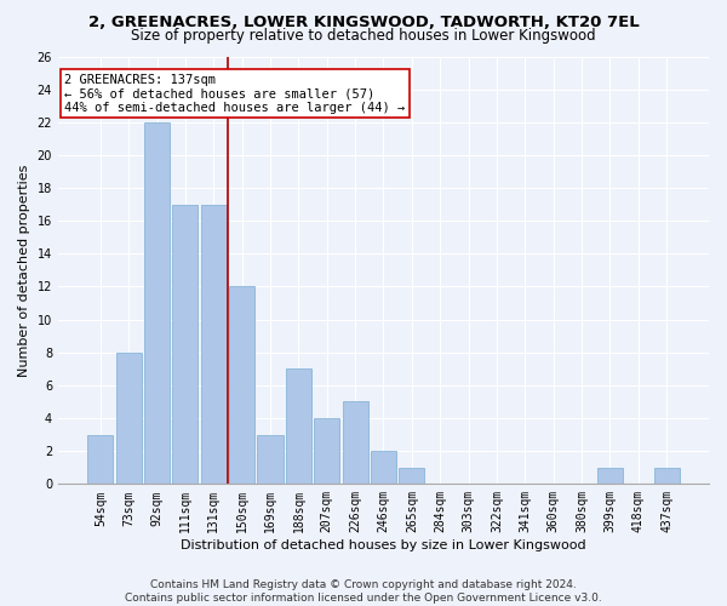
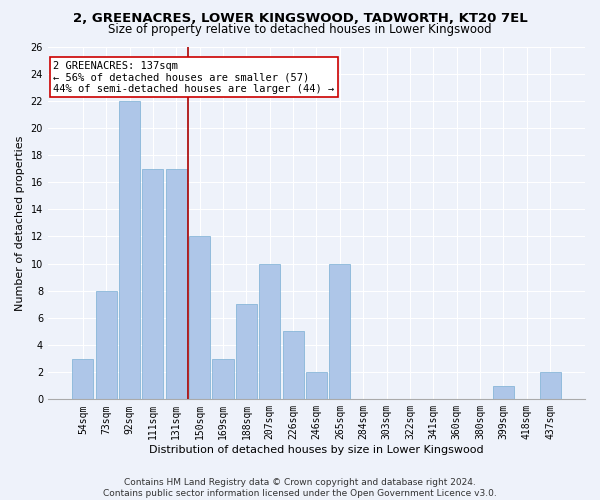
207sqm: 4 -> 10
265sqm: 1 -> 10
437sqm: 1 -> 2
